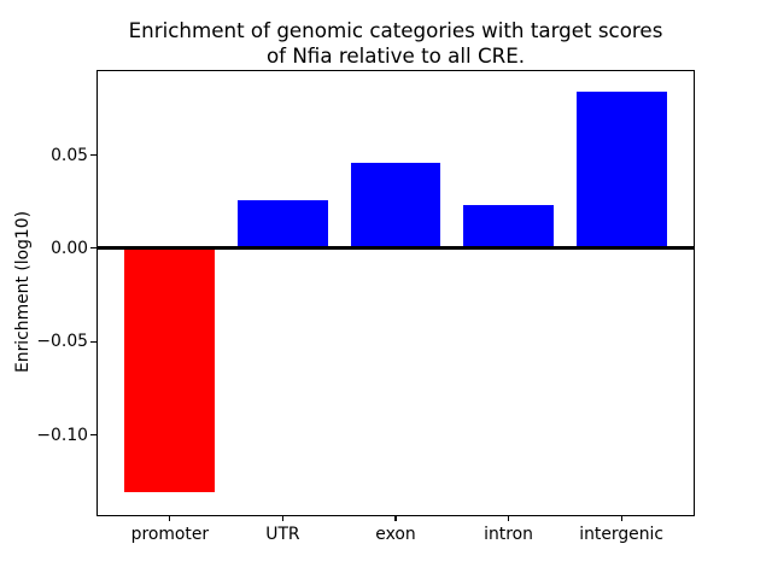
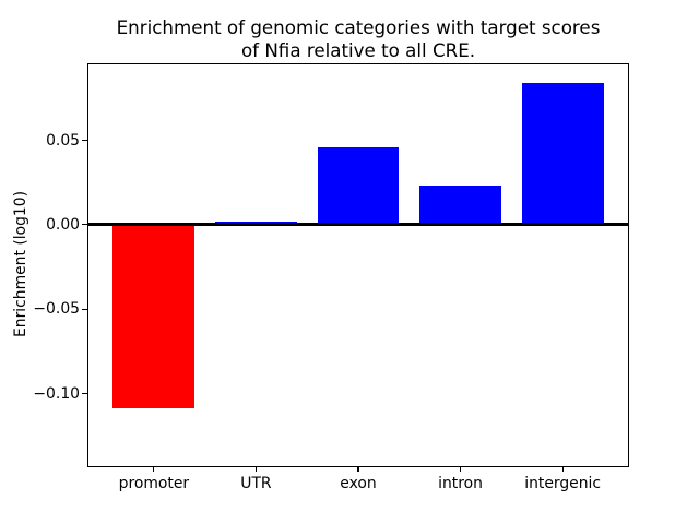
promoter: -0.131 -> -0.109
UTR: 0.026 -> 0.002
